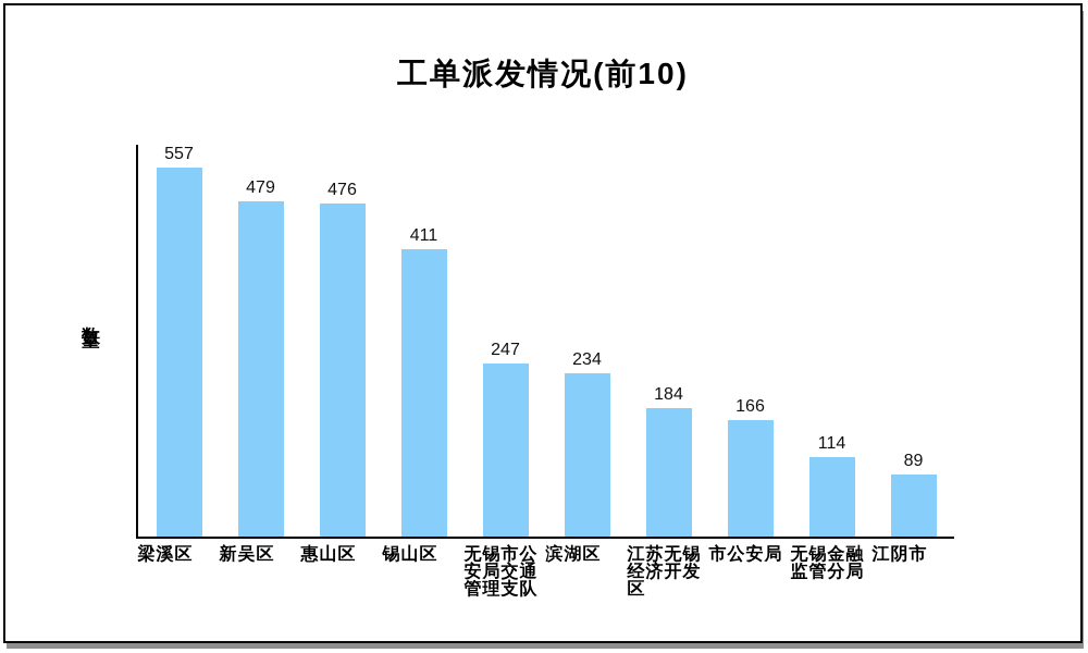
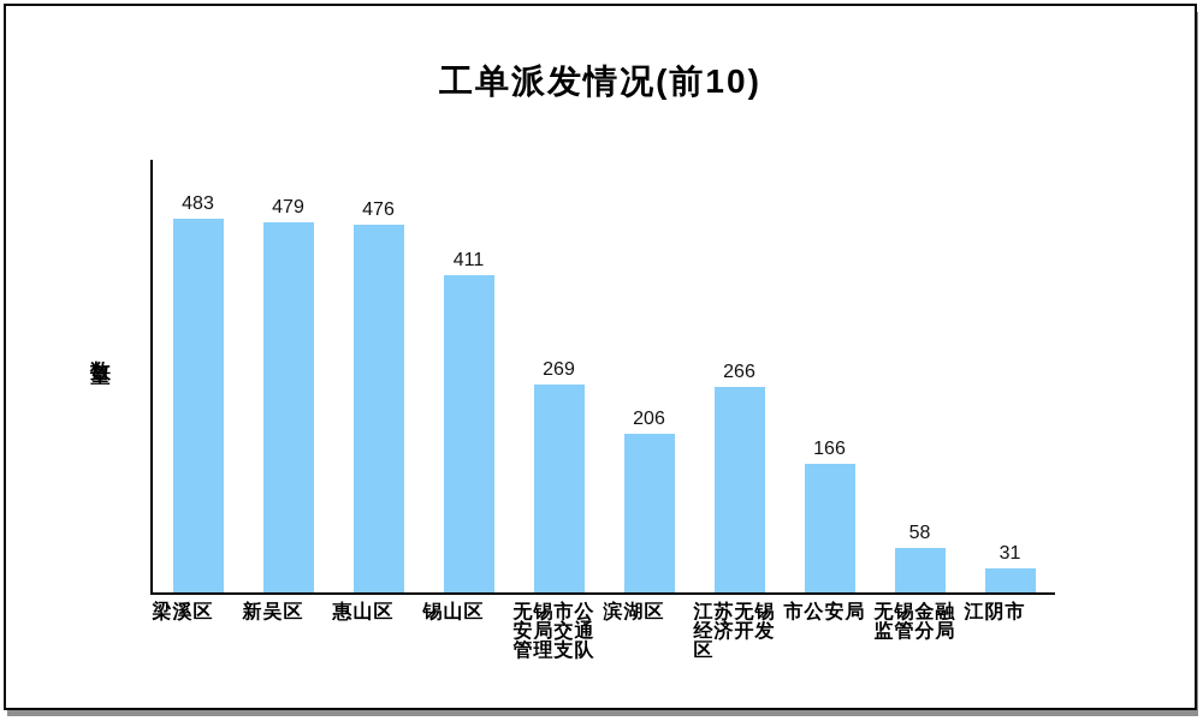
梁溪区: 557 -> 483
无锡市公安局交通管理支队: 247 -> 269
滨湖区: 234 -> 206
江苏无锡经济开发区: 184 -> 266
无锡金融监管分局: 114 -> 58
江阴市: 89 -> 31
